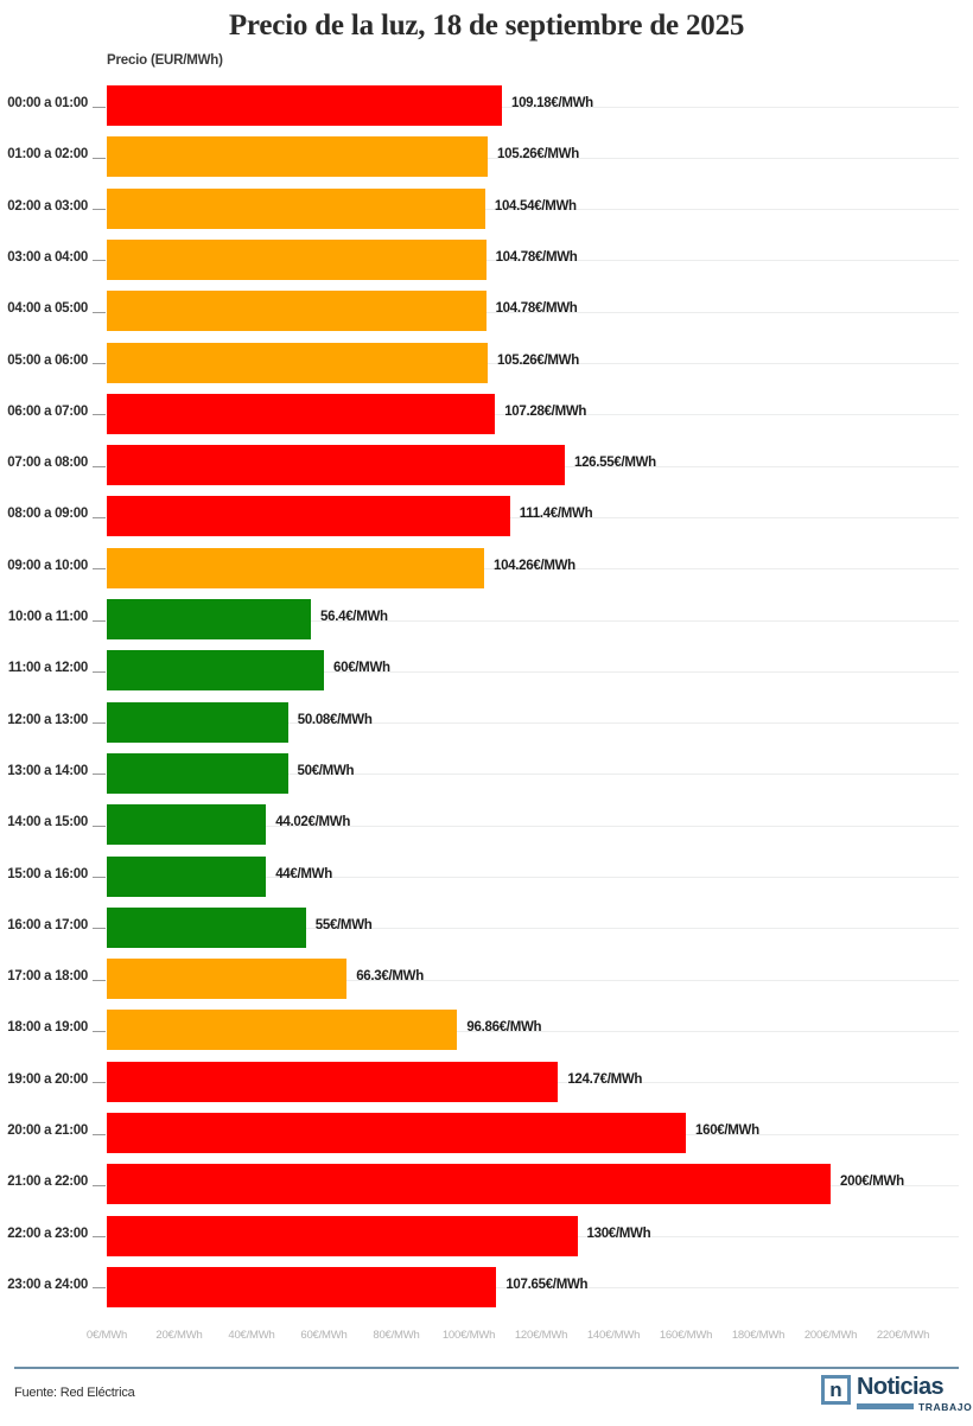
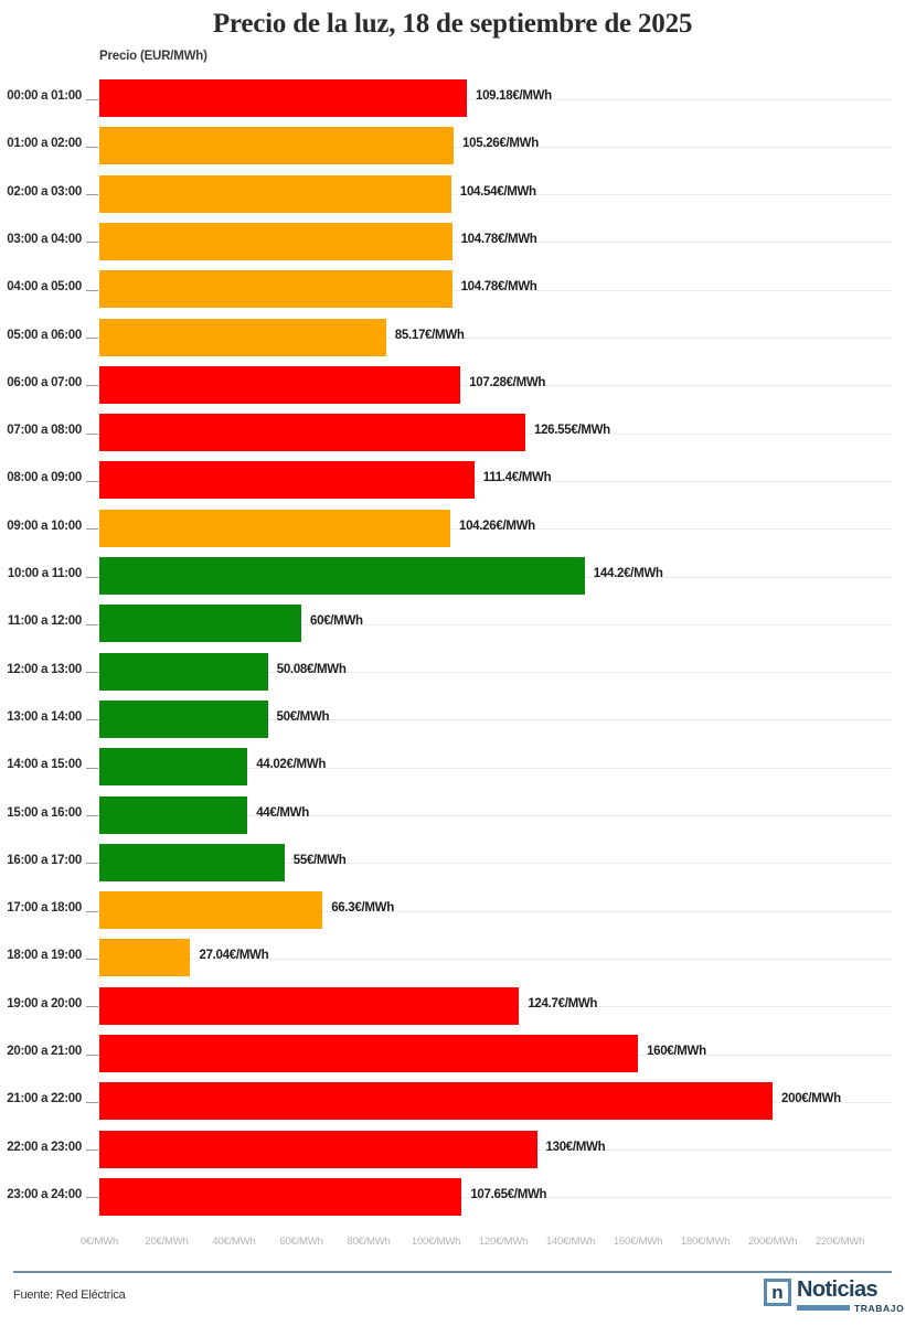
05:00 a 06:00: 105.26 -> 85.17
10:00 a 11:00: 56.4 -> 144.2
18:00 a 19:00: 96.86 -> 27.04
